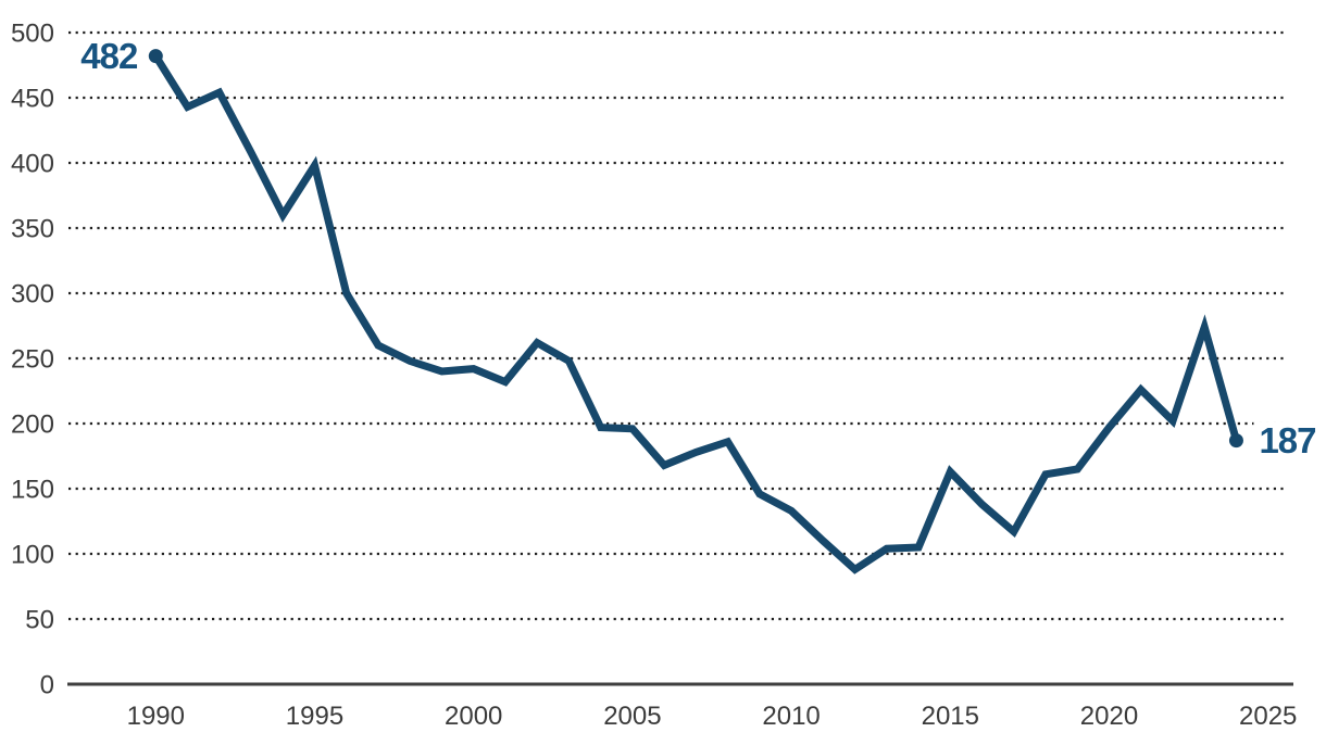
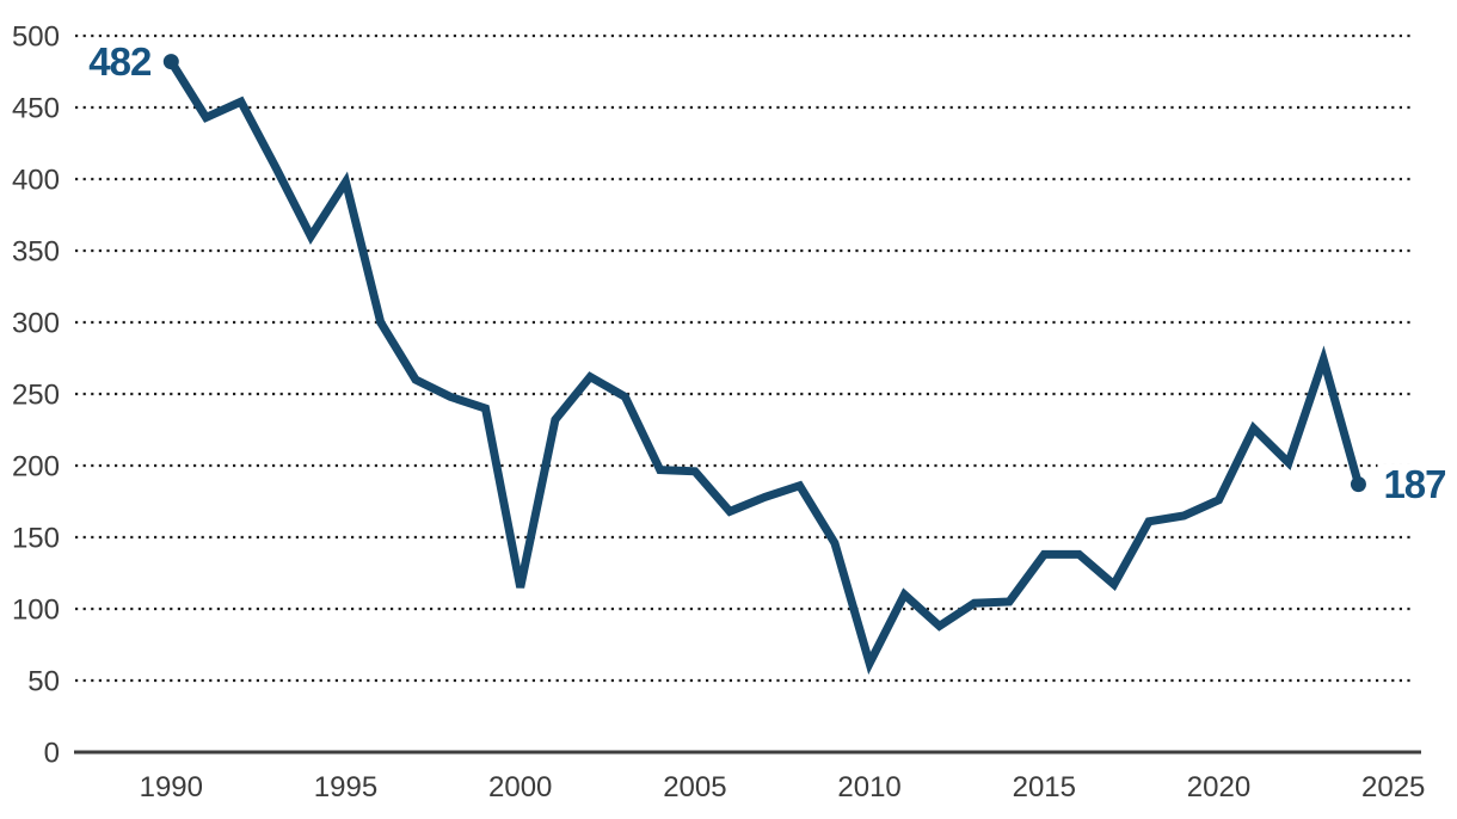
2000: 242 -> 115
2010: 133 -> 62
2015: 163 -> 138
2020: 197 -> 176
